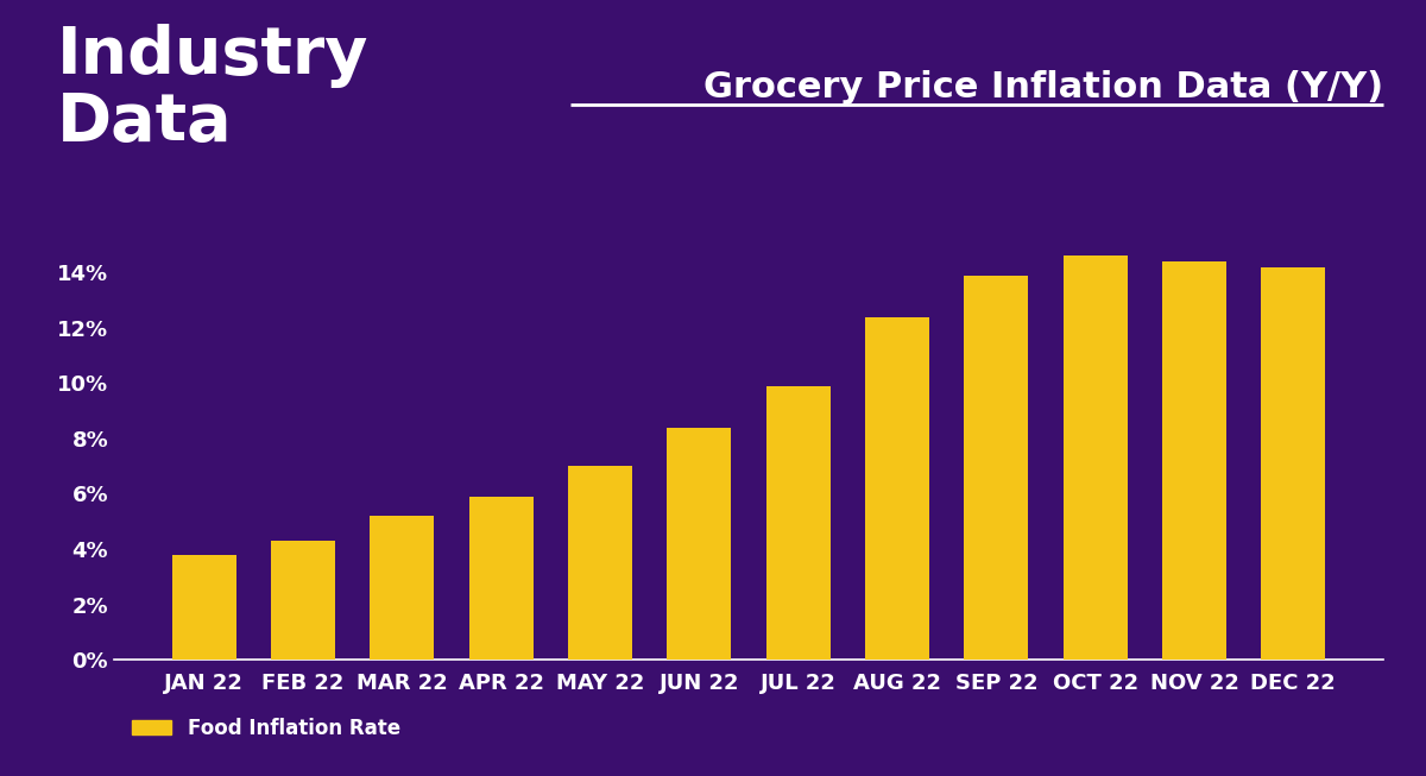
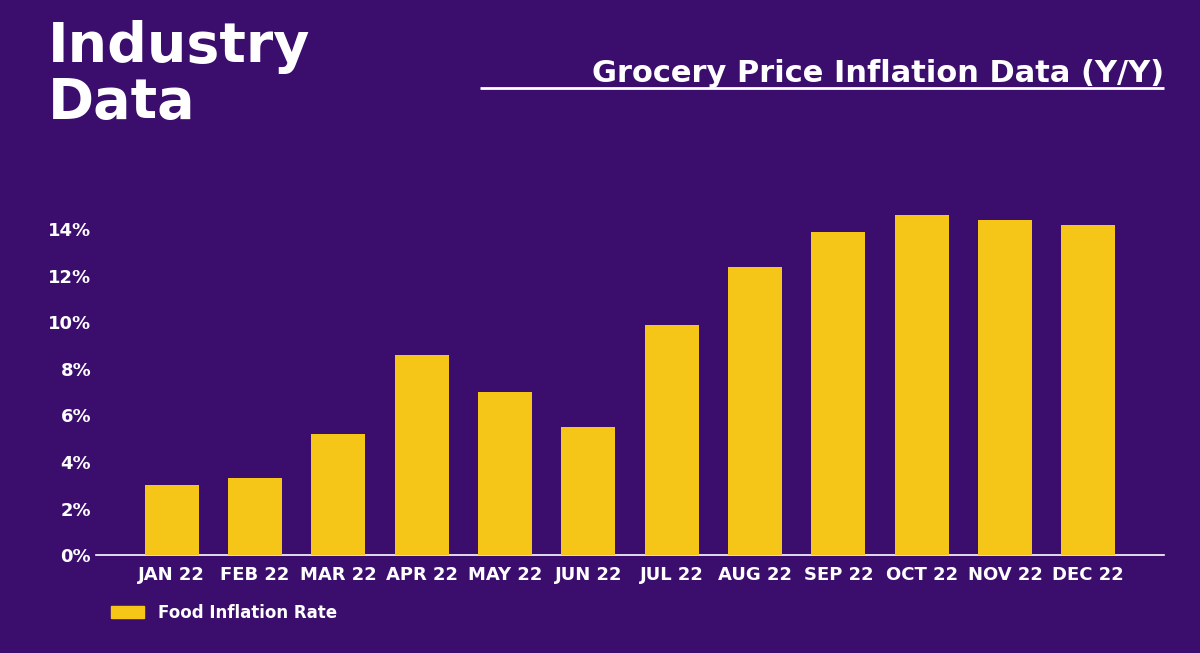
JAN 22: 3.8% -> 3.0%
FEB 22: 4.3% -> 3.3%
APR 22: 5.9% -> 8.6%
JUN 22: 8.4% -> 5.5%
